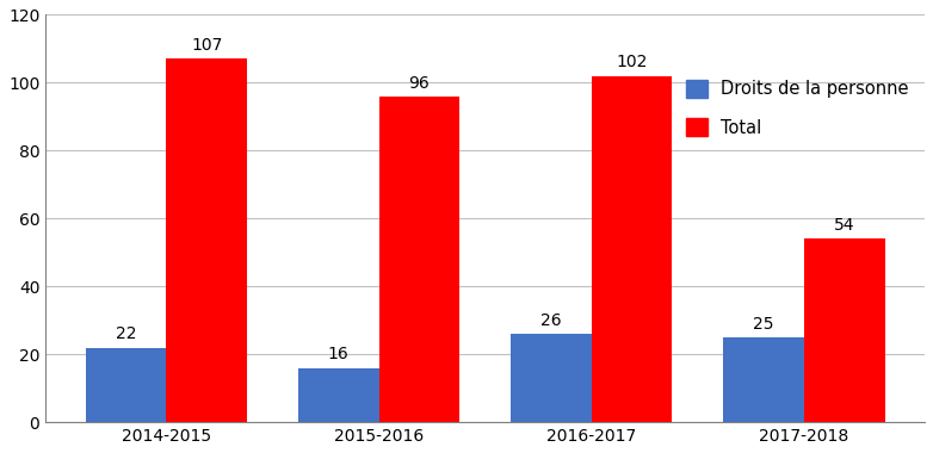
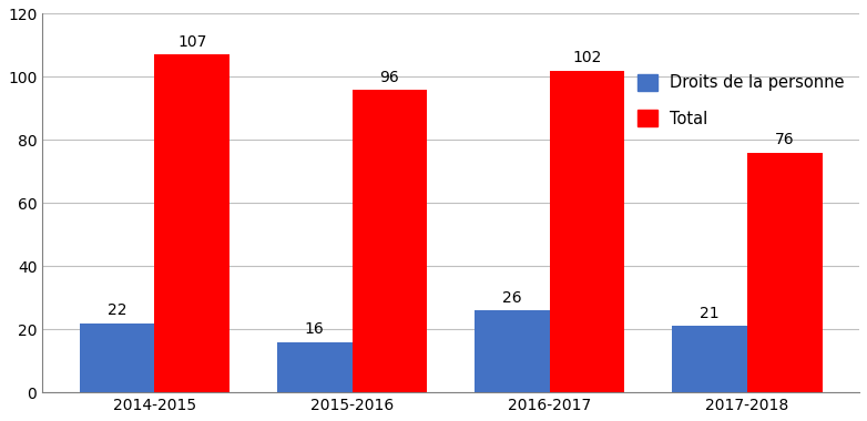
Droits de la personne/2017-2018: 25 -> 21
Total/2017-2018: 54 -> 76
